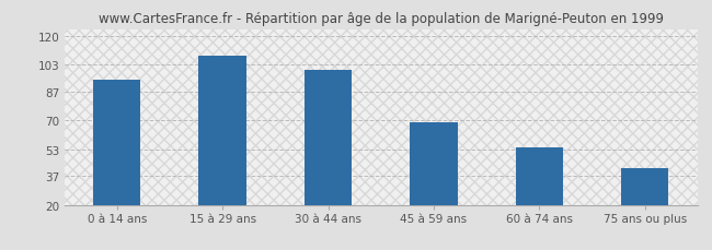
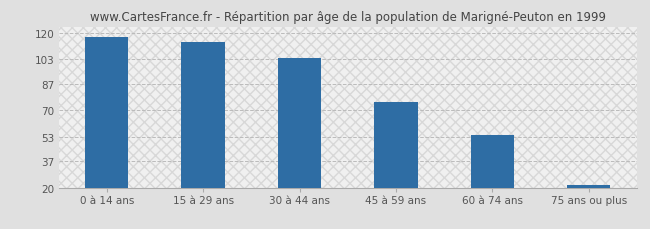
0 à 14 ans: 94 -> 117
15 à 29 ans: 108 -> 114
30 à 44 ans: 100 -> 104
45 à 59 ans: 69 -> 75
75 ans ou plus: 42 -> 22
